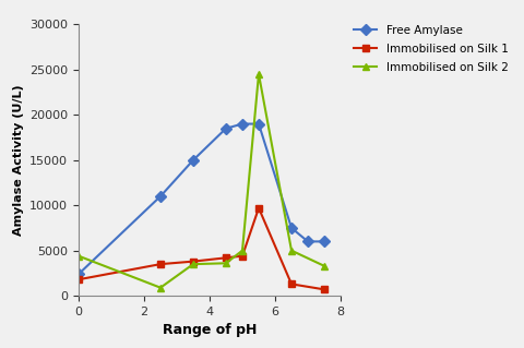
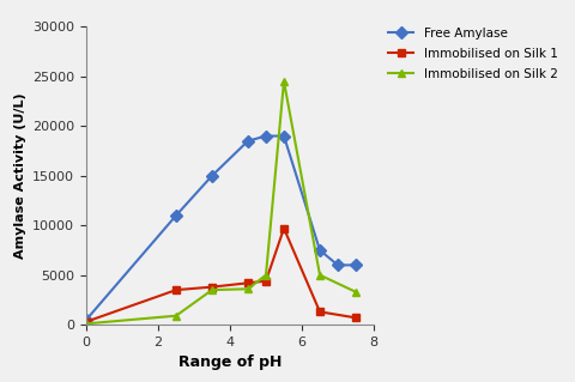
Free Amylase/0: 2400 -> 500
Immobilised on Silk 1/0: 1800 -> 300
Immobilised on Silk 2/0: 4400 -> 100
